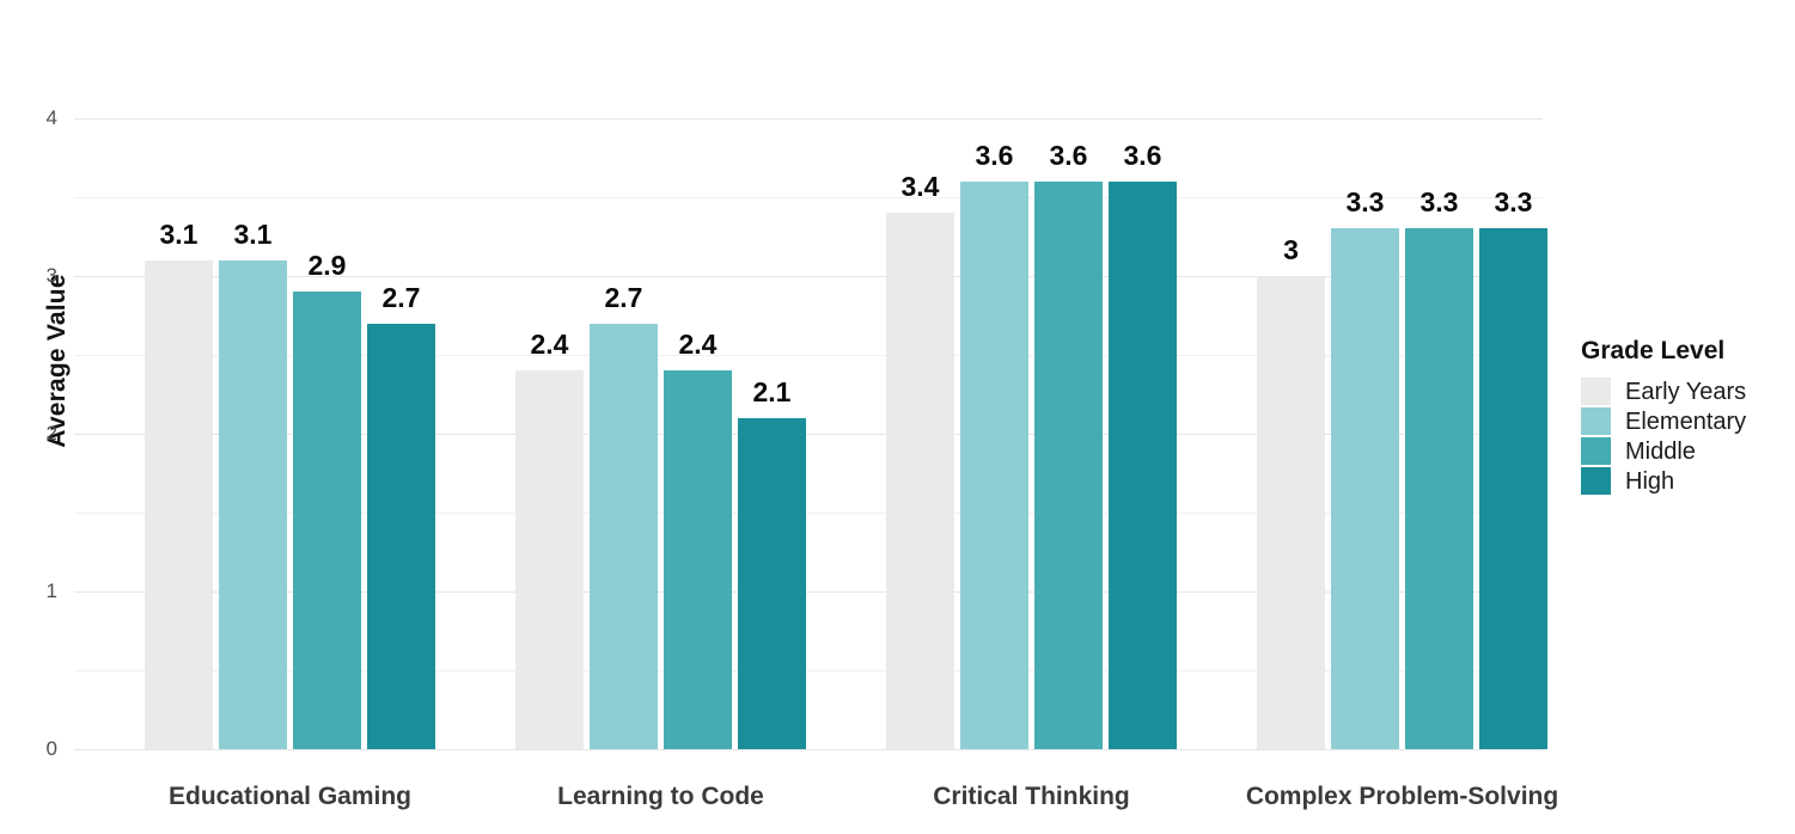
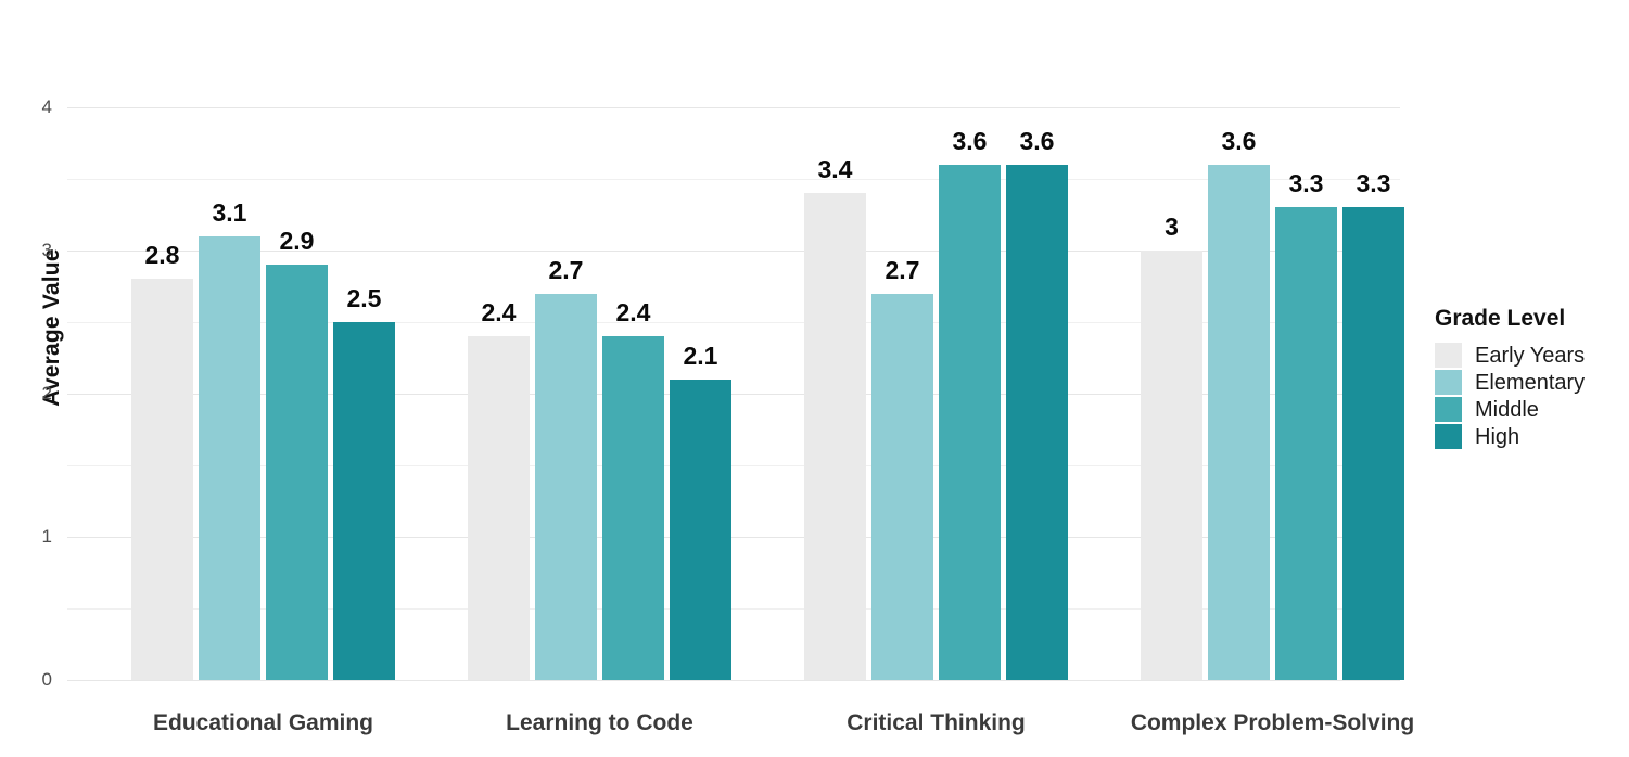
Early Years/Educational Gaming: 3.1 -> 2.8
High/Educational Gaming: 2.7 -> 2.5
Elementary/Critical Thinking: 3.6 -> 2.7
Elementary/Complex Problem-Solving: 3.3 -> 3.6
